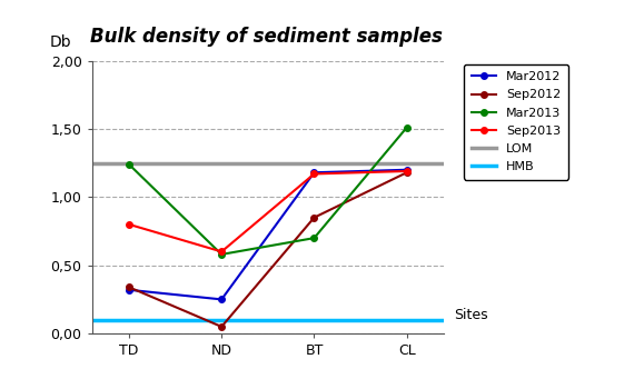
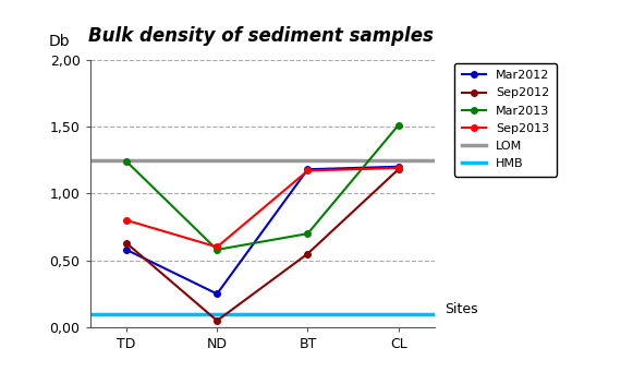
Mar2012/TD: 0,32 -> 0,58
Sep2012/TD: 0,34 -> 0,63
Sep2012/BT: 0,85 -> 0,55
